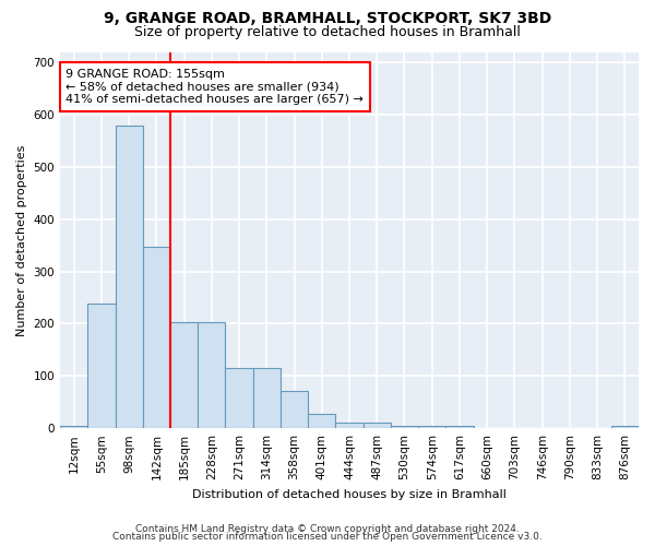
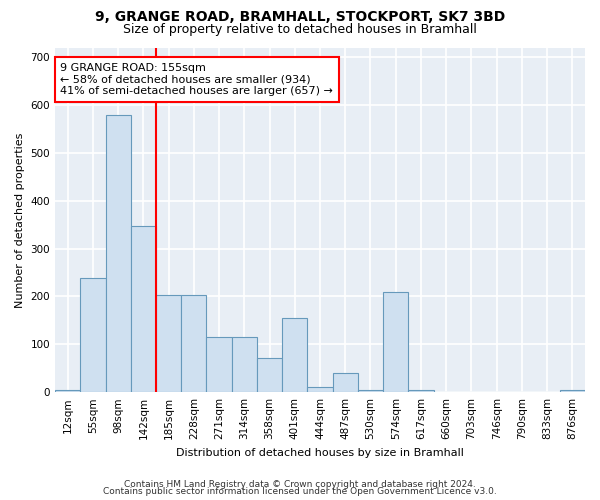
401sqm: 27 -> 155
487sqm: 10 -> 40
574sqm: 5 -> 210
